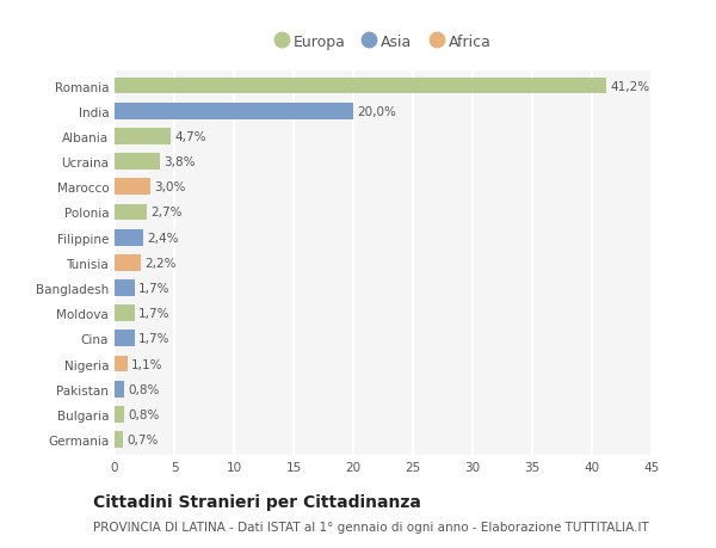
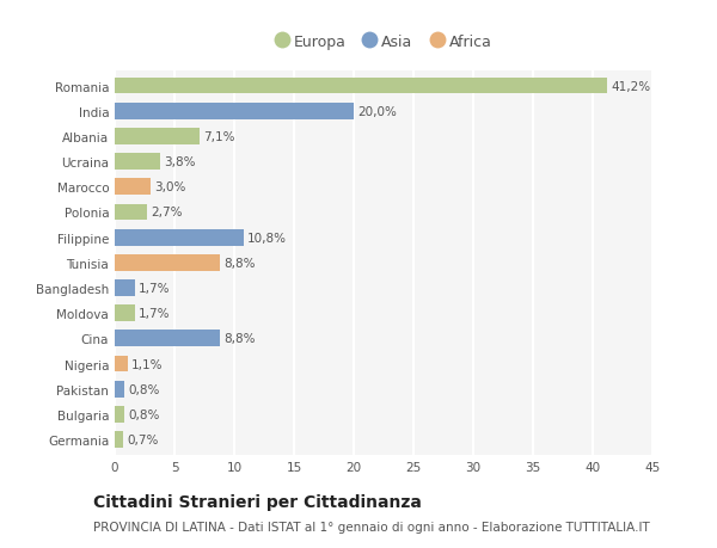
Albania: 4,7% -> 7,1%
Filippine: 2,4% -> 10,8%
Tunisia: 2,2% -> 8,8%
Cina: 1,7% -> 8,8%
